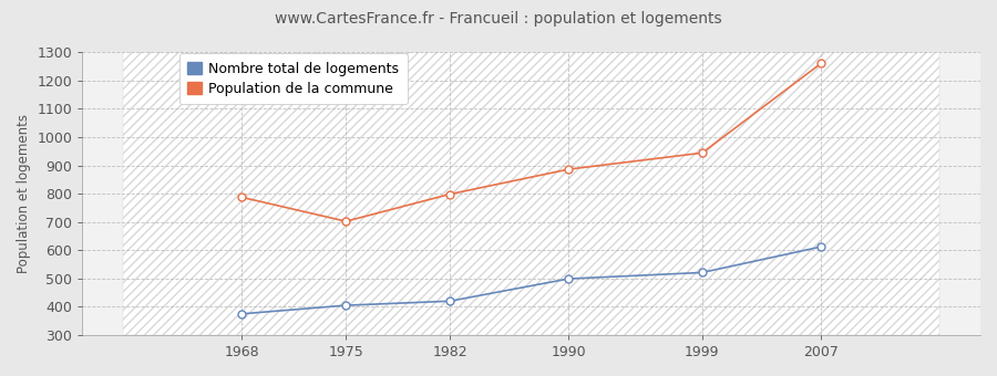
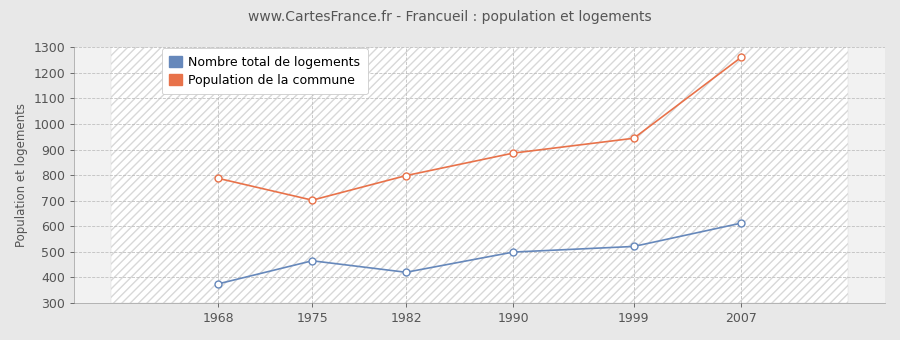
Nombre total de logements/1975: 405 -> 465
